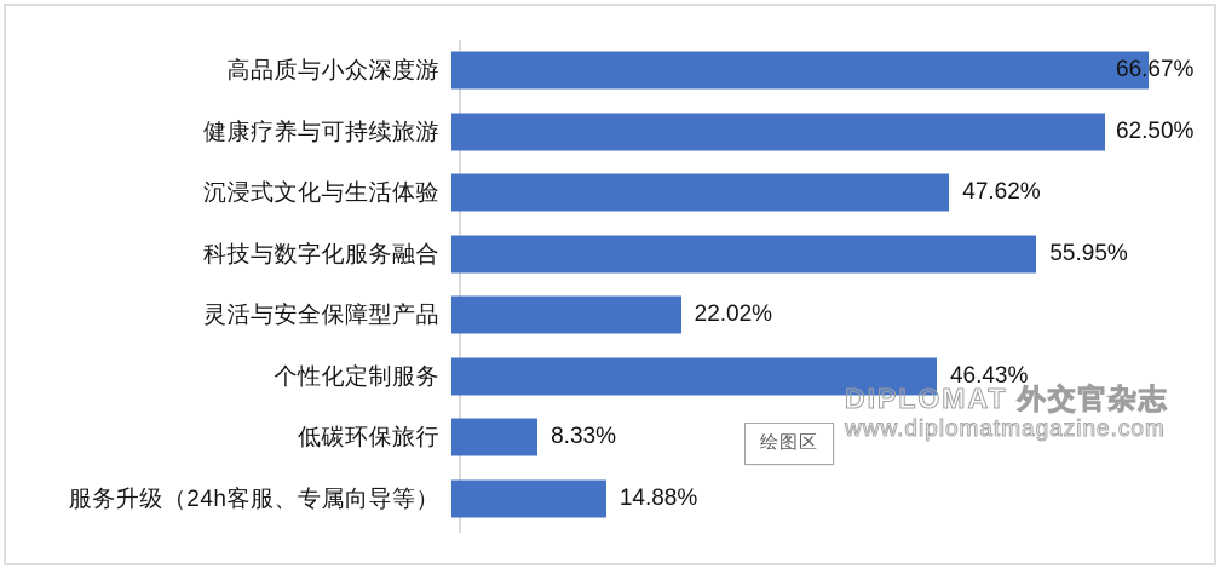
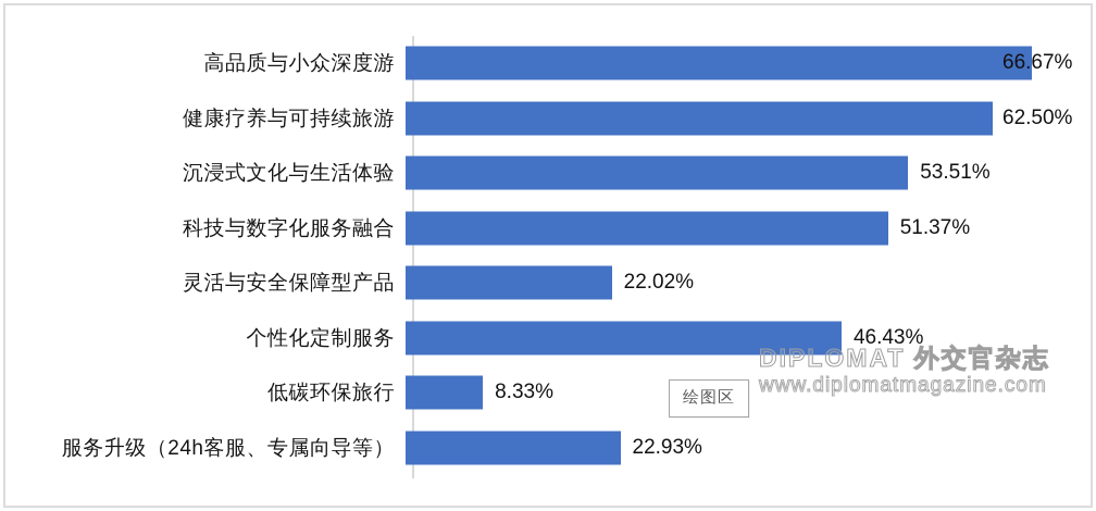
沉浸式文化与生活体验: 47.62% -> 53.51%
科技与数字化服务融合: 55.95% -> 51.37%
服务升级（24h客服、专属向导等）: 14.88% -> 22.93%
